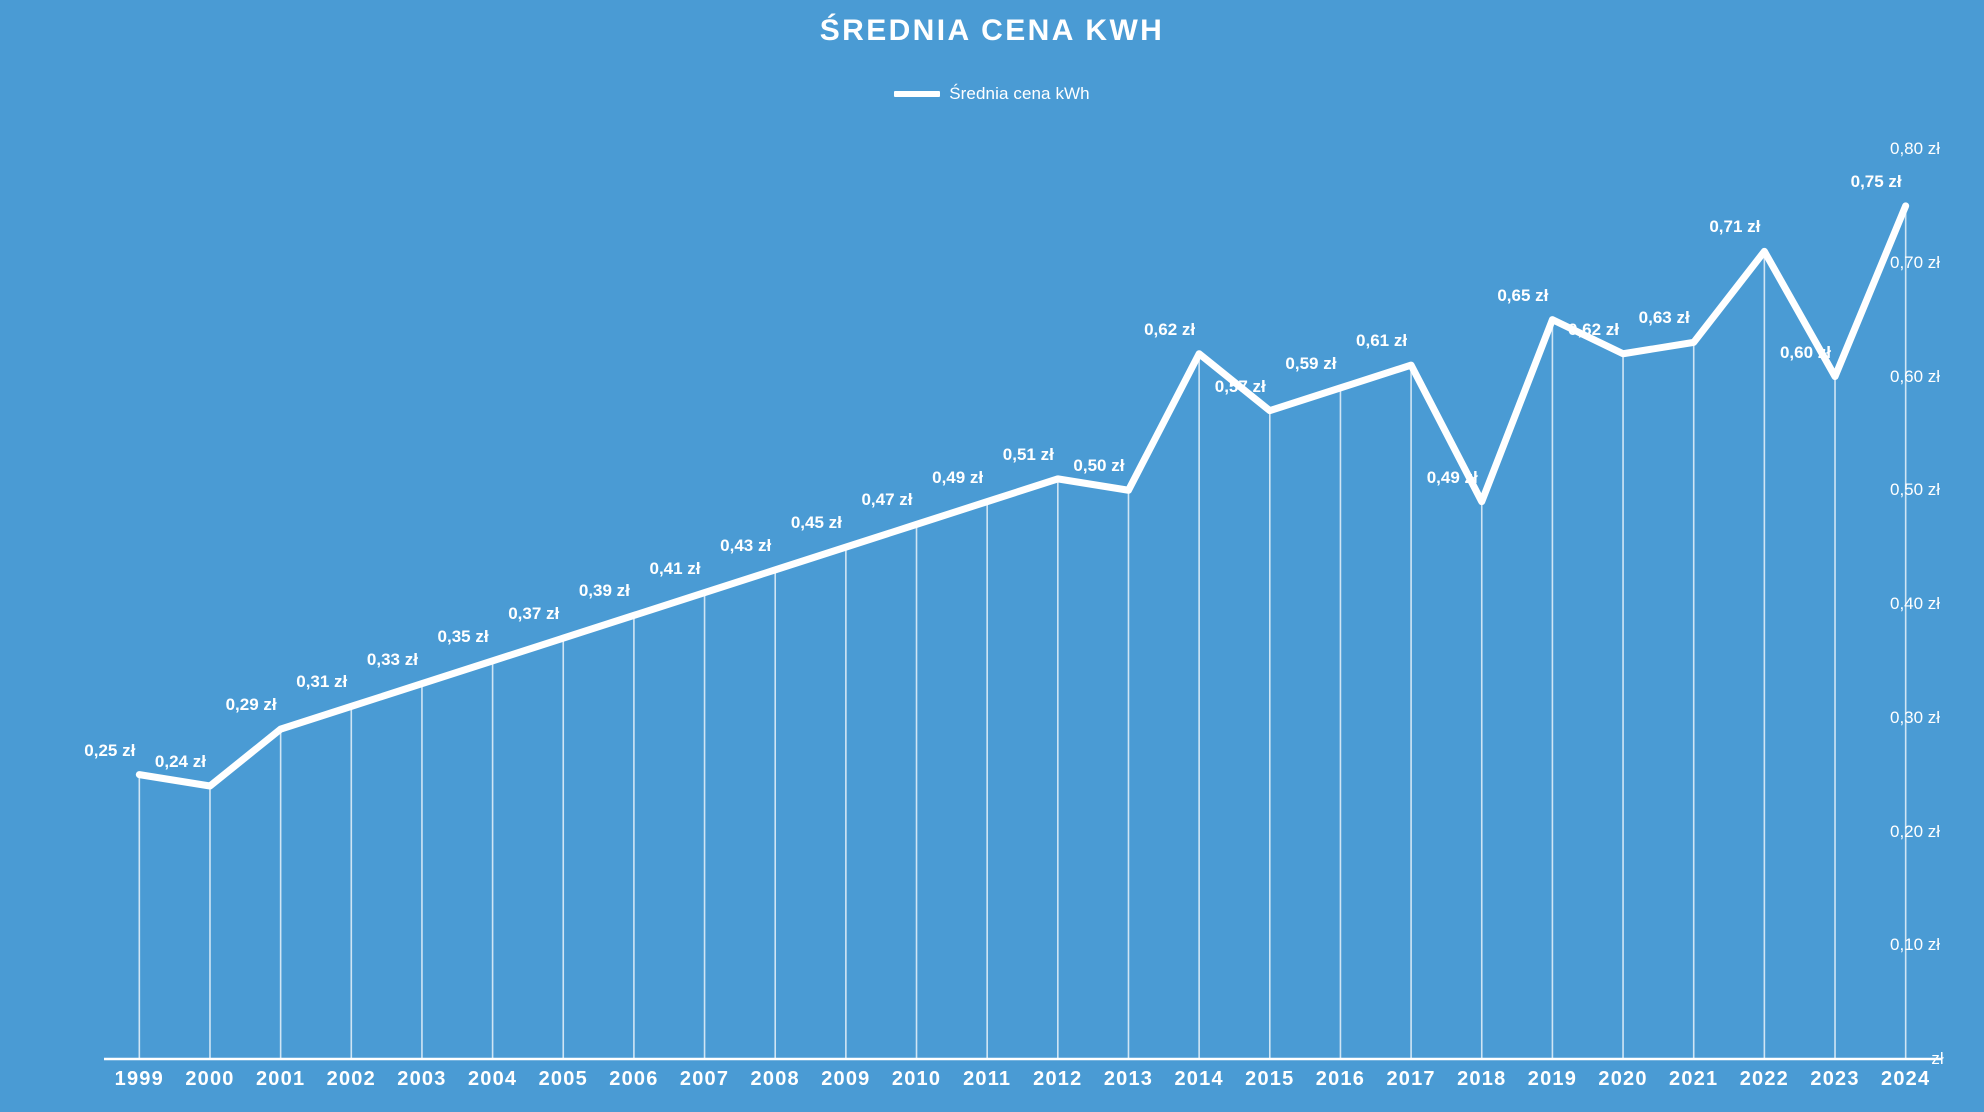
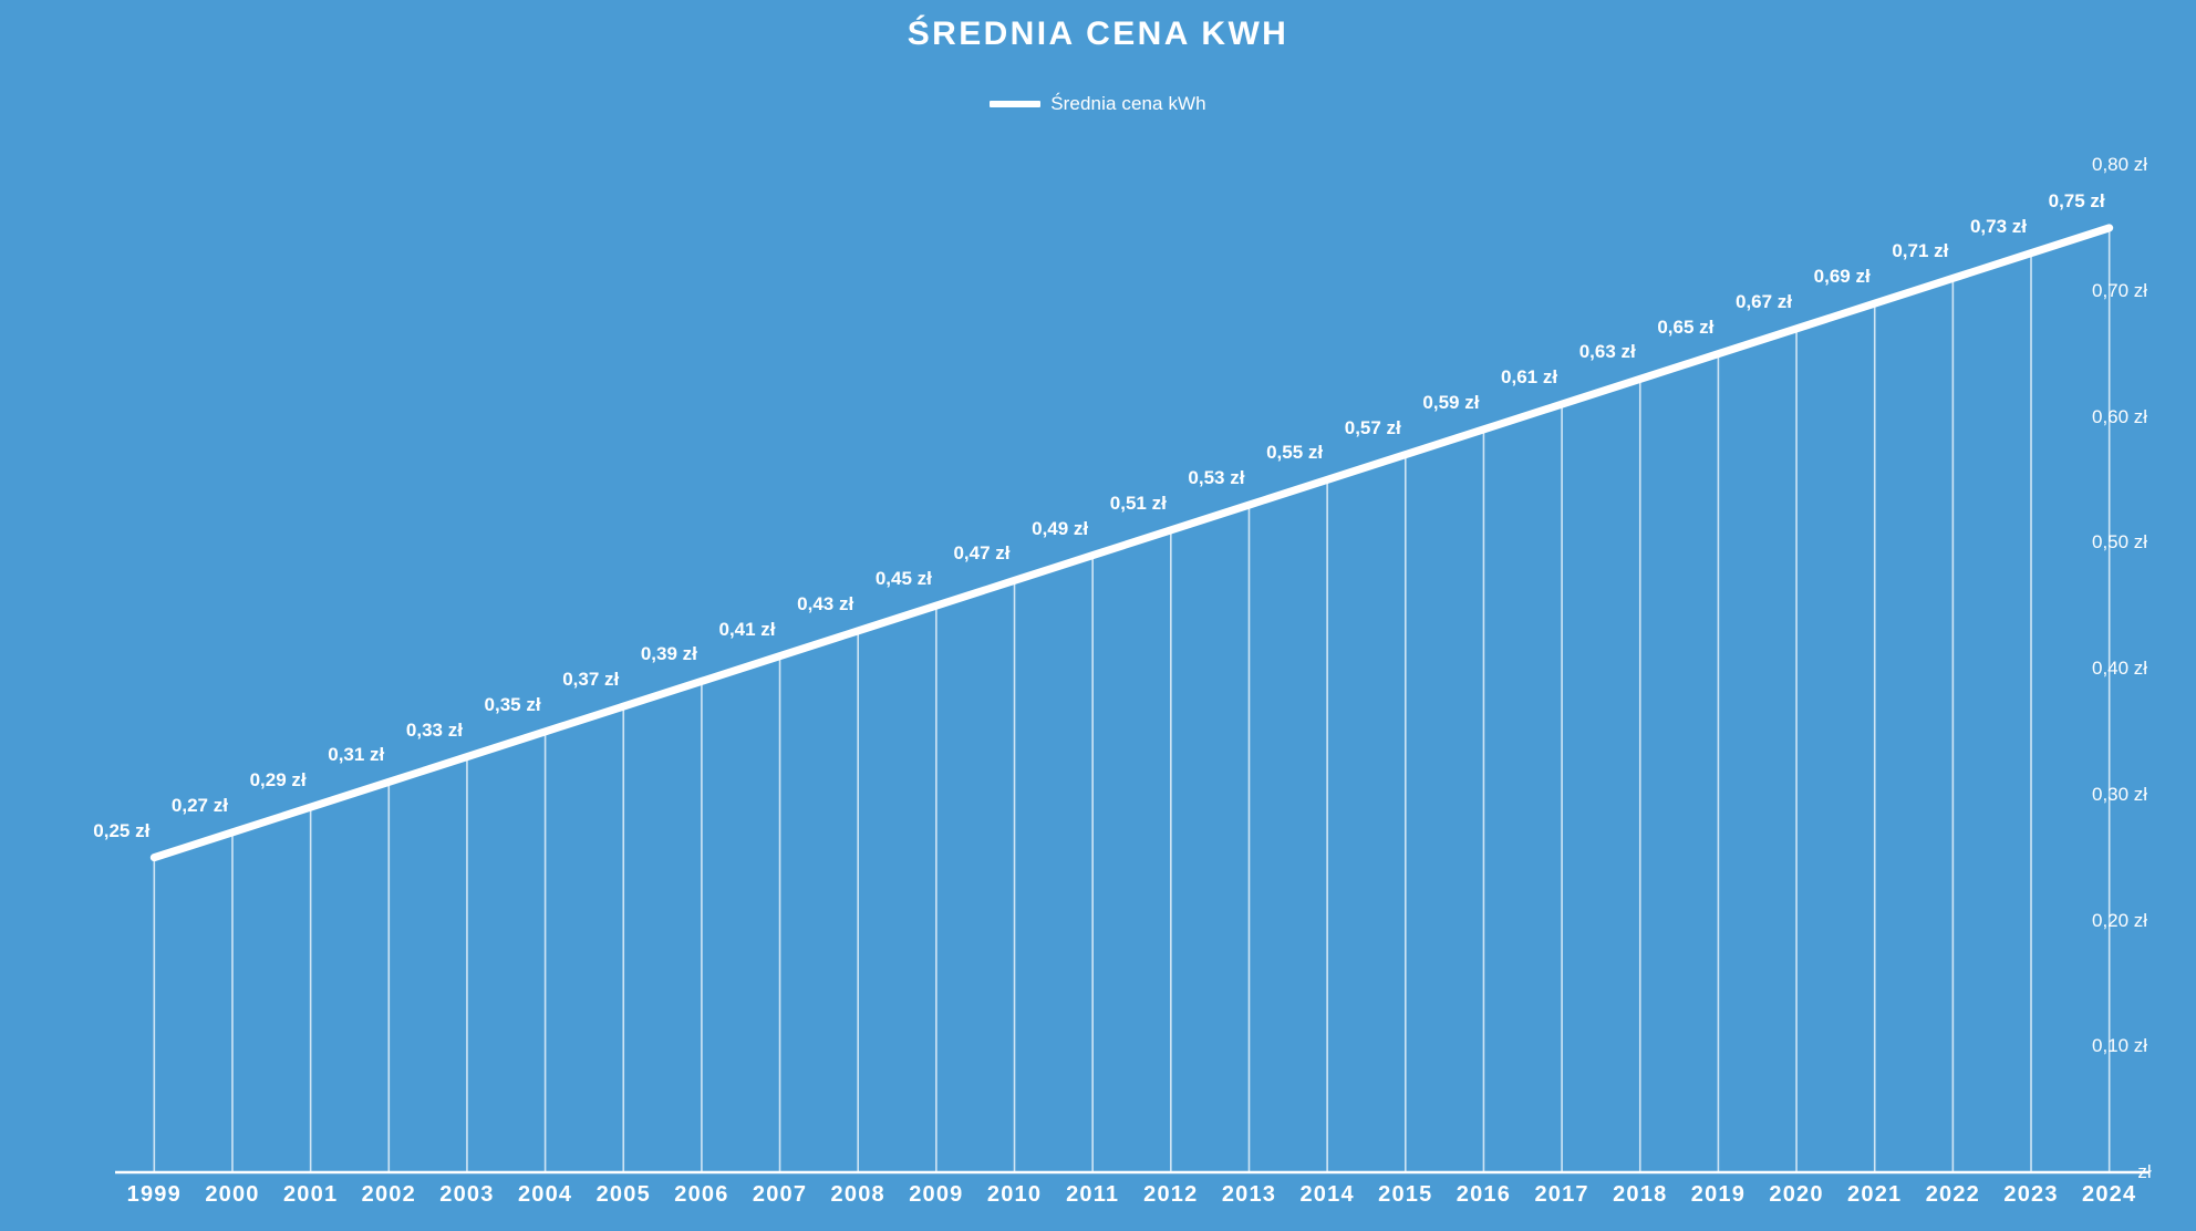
2000: 0,24 -> 0,27
2013: 0,50 -> 0,53
2014: 0,62 -> 0,55
2018: 0,49 -> 0,63
2020: 0,62 -> 0,67
2021: 0,63 -> 0,69
2023: 0,60 -> 0,73
